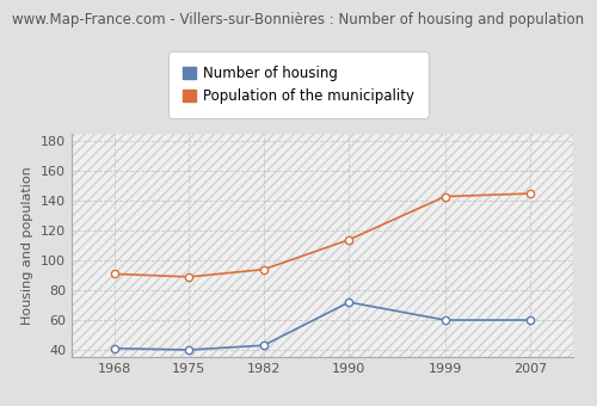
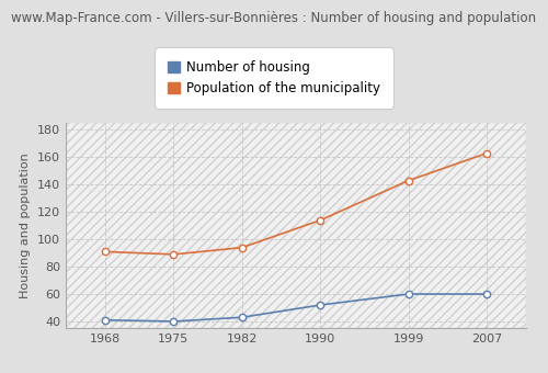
Number of housing/1990: 72 -> 52
Population of the municipality/2007: 145 -> 163
